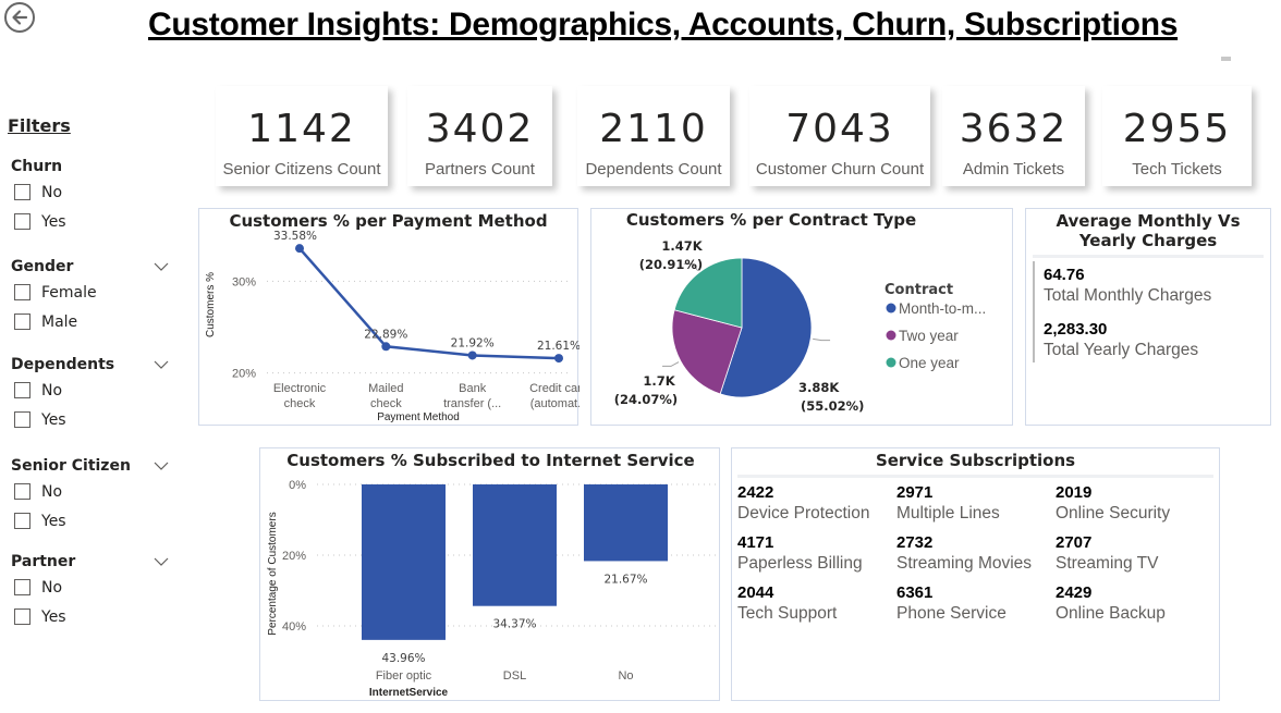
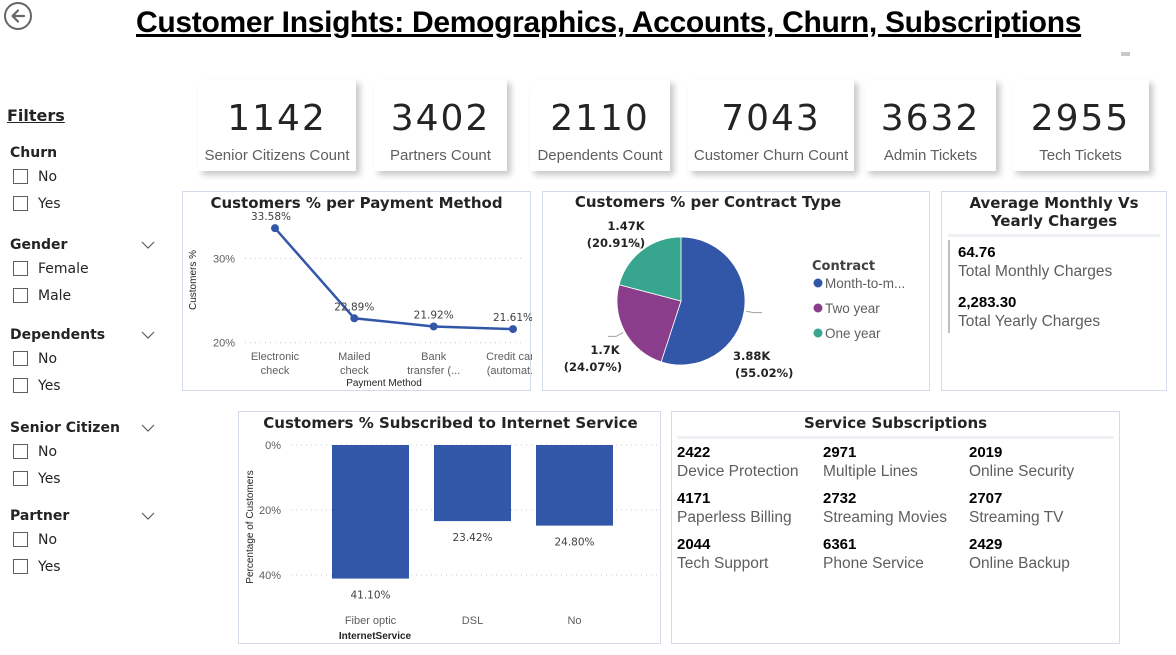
Customers % Subscribed to Internet Service/Fiber optic: 43.96% -> 41.10%
Customers % Subscribed to Internet Service/DSL: 34.37% -> 23.42%
Customers % Subscribed to Internet Service/No: 21.67% -> 24.80%
